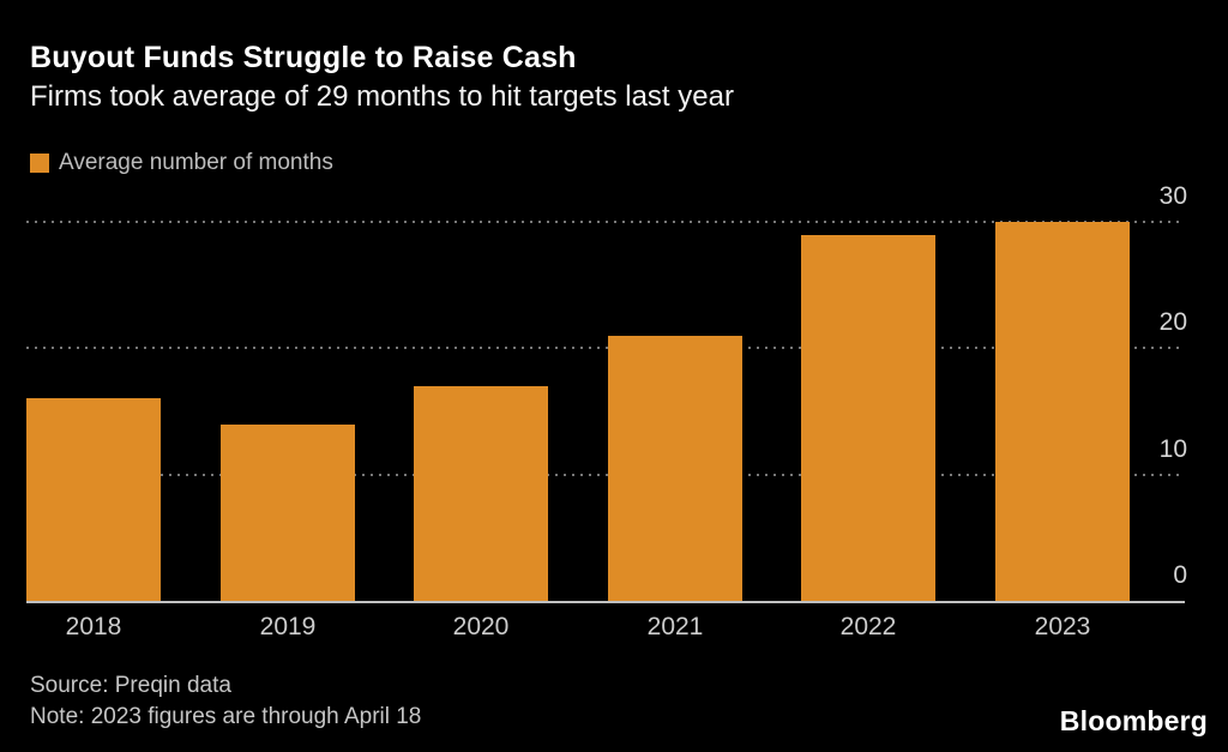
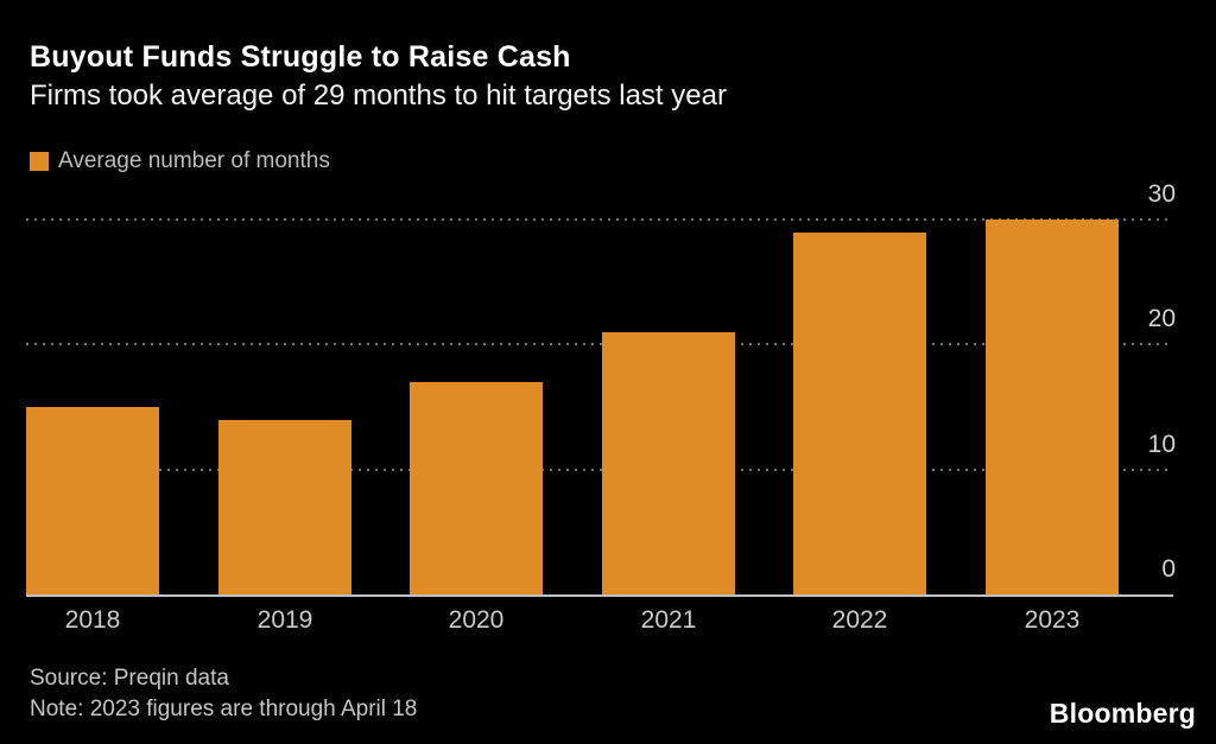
2018: 16 -> 15
